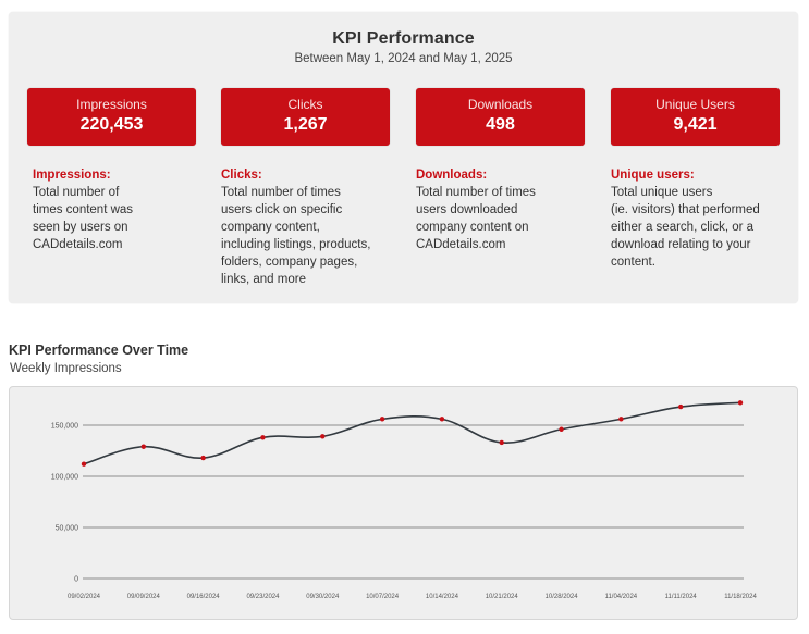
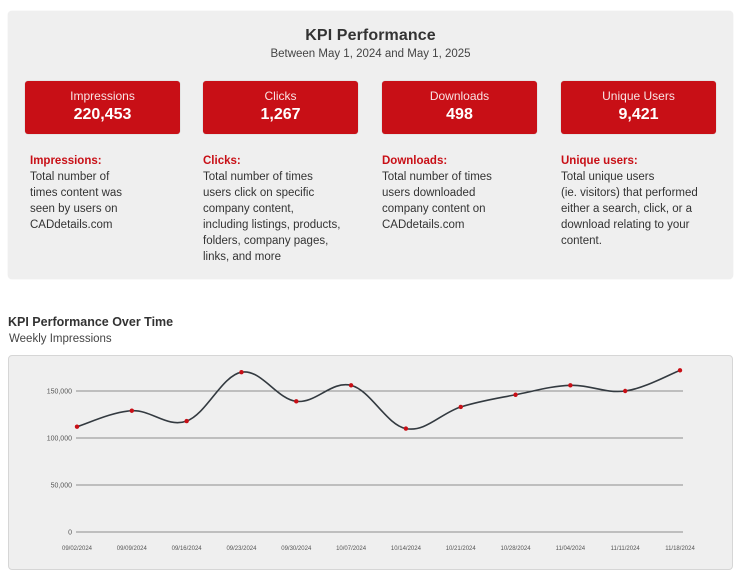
09/23/2024: 140000 -> 170000
10/14/2024: 160000 -> 110000
11/11/2024: 170000 -> 150000
